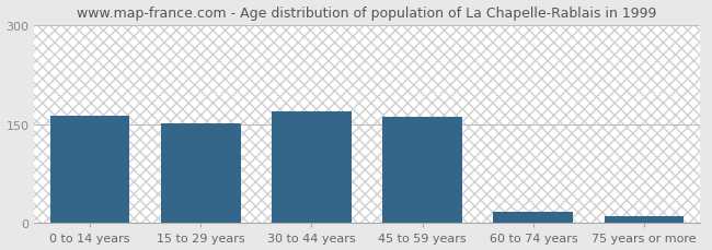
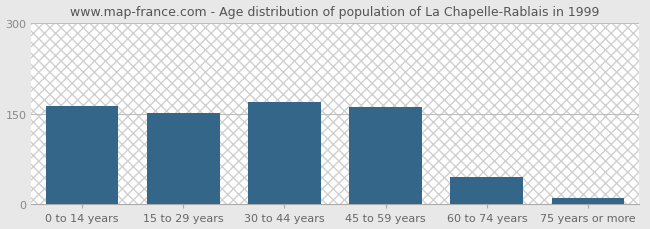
60 to 74 years: 17 -> 46
